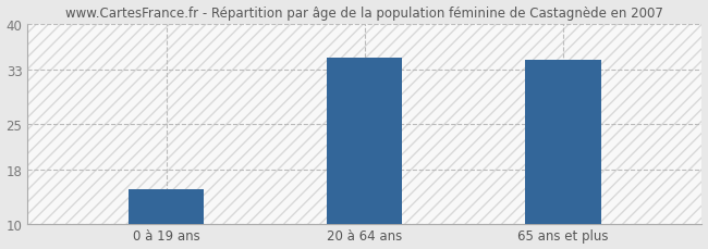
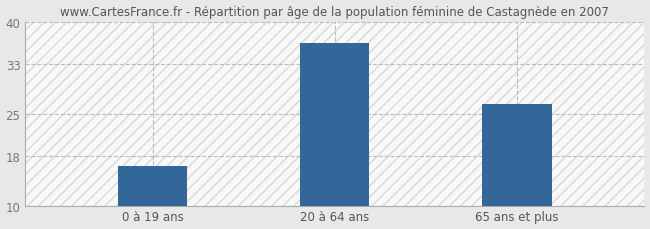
0 à 19 ans: 15.2 -> 16.5
20 à 64 ans: 34.8 -> 36.5
65 ans et plus: 34.6 -> 26.5
